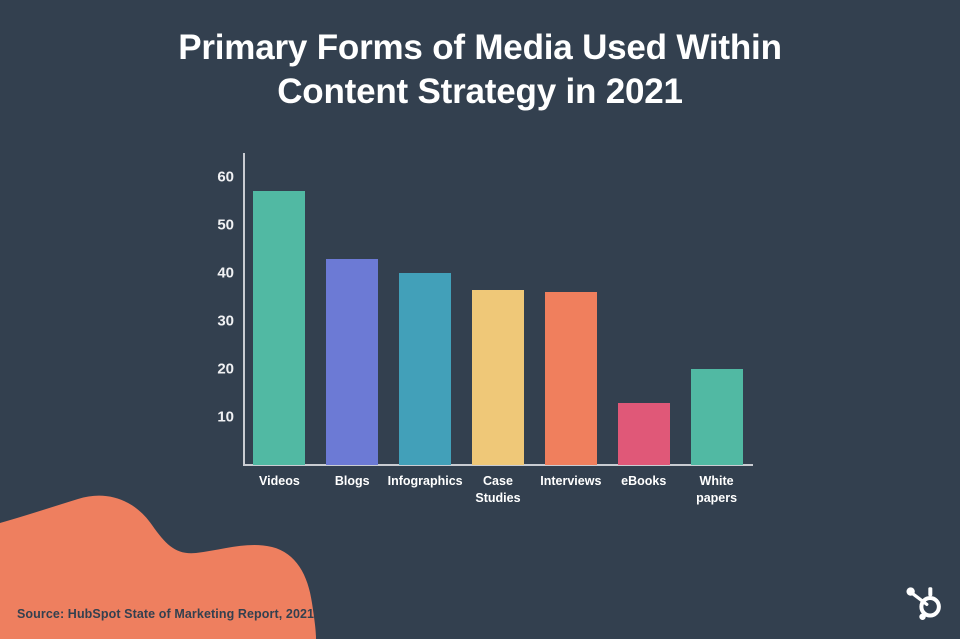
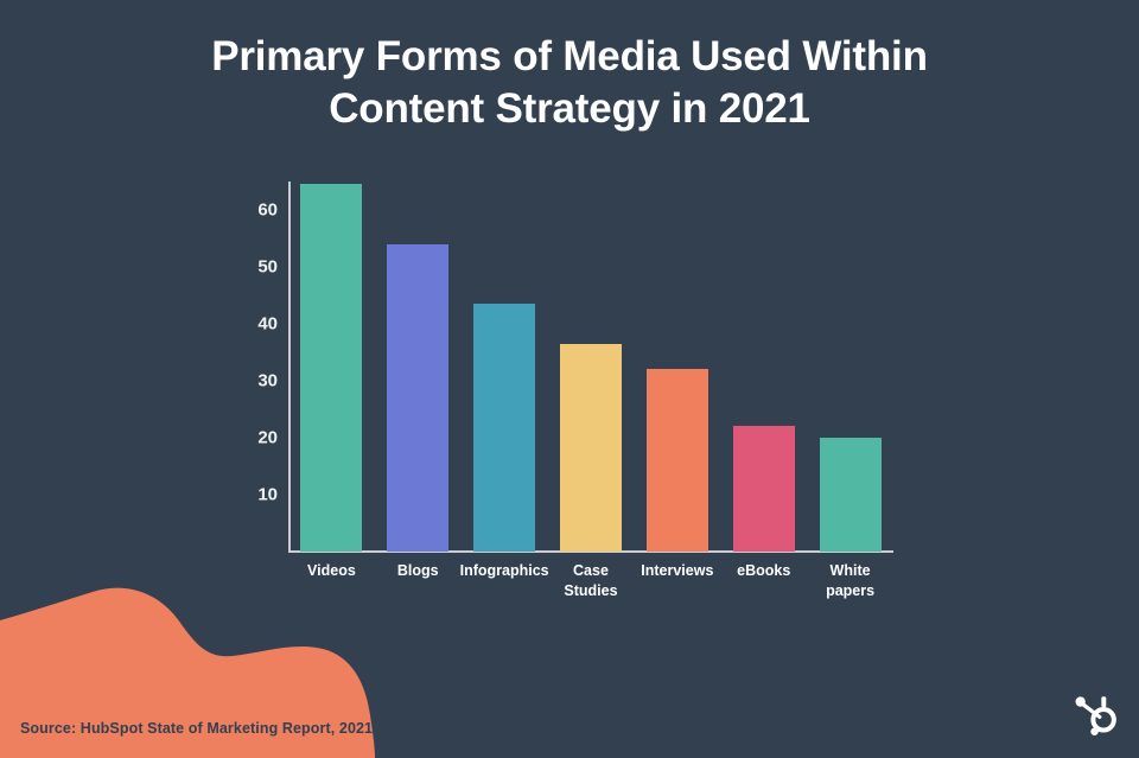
Videos: 57 -> 64
Blogs: 43 -> 54
Infographics: 40 -> 44
Interviews: 36 -> 32
eBooks: 13 -> 22
